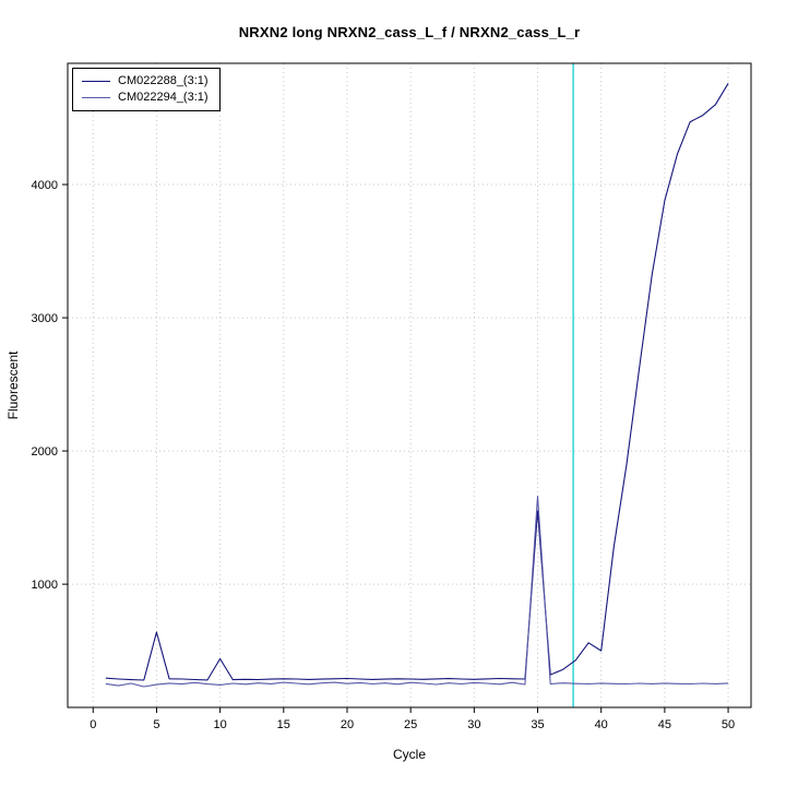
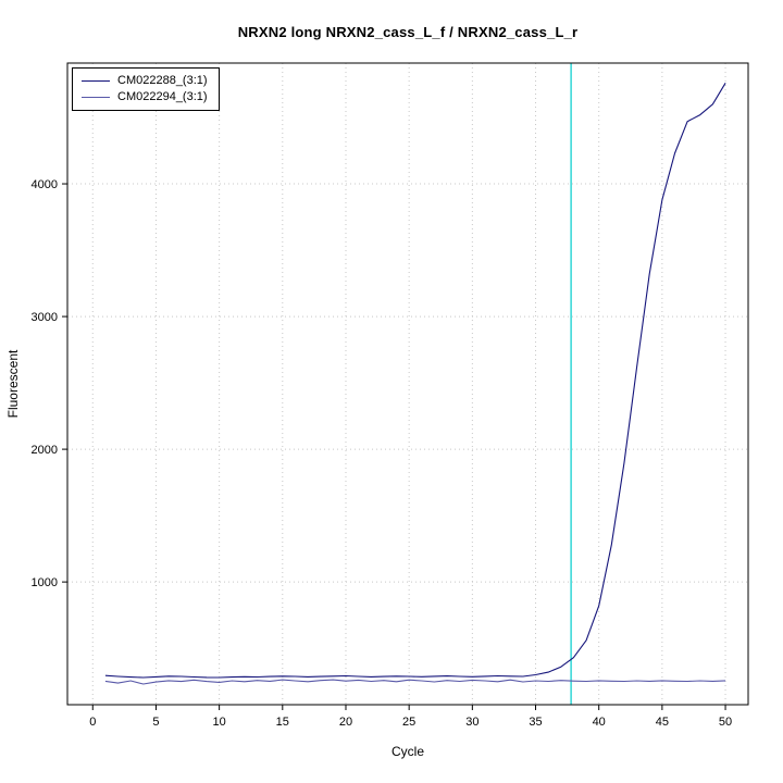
CM022288_(3:1)/5: 640 -> 280
CM022288_(3:1)/10: 440 -> 280
CM022288_(3:1)/35: 1550 -> 300
CM022294_(3:1)/35: 1660 -> 260
CM022288_(3:1)/40: 500 -> 820
